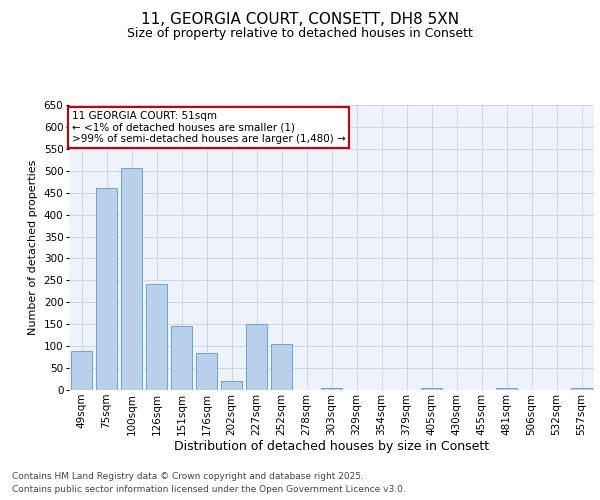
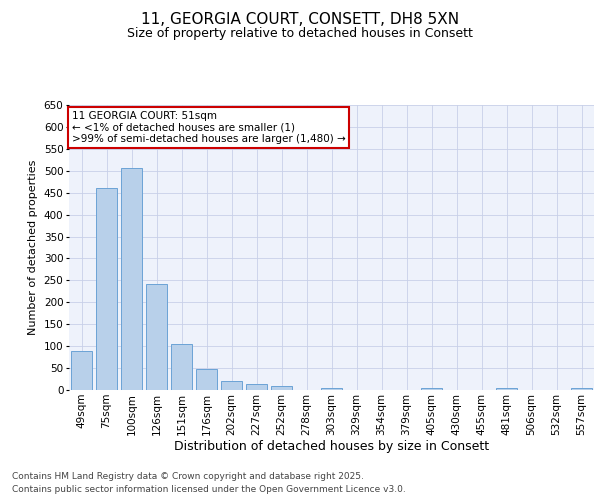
151sqm: 145 -> 105
176sqm: 85 -> 48
227sqm: 150 -> 13
252sqm: 105 -> 8
